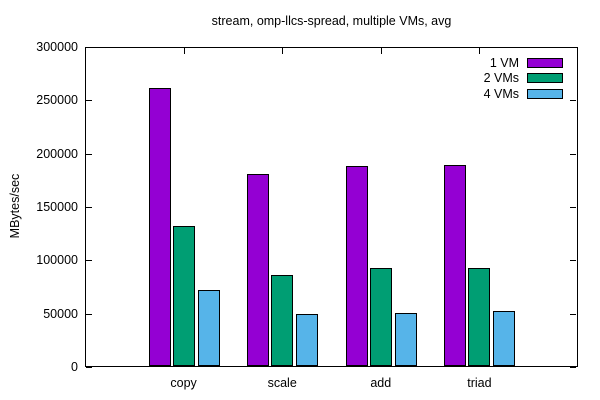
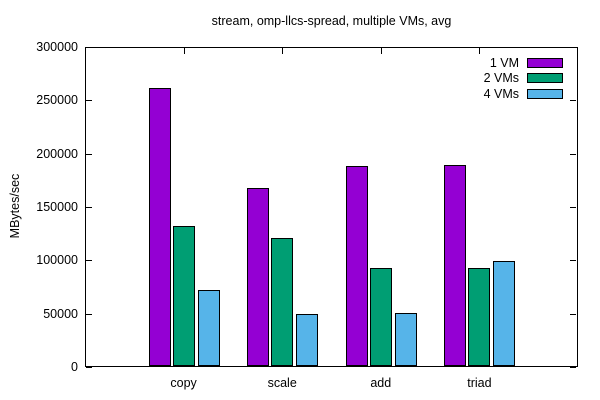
1 VM/scale: 181000 -> 168000
2 VMs/scale: 86000 -> 121000
4 VMs/triad: 52000 -> 99000
